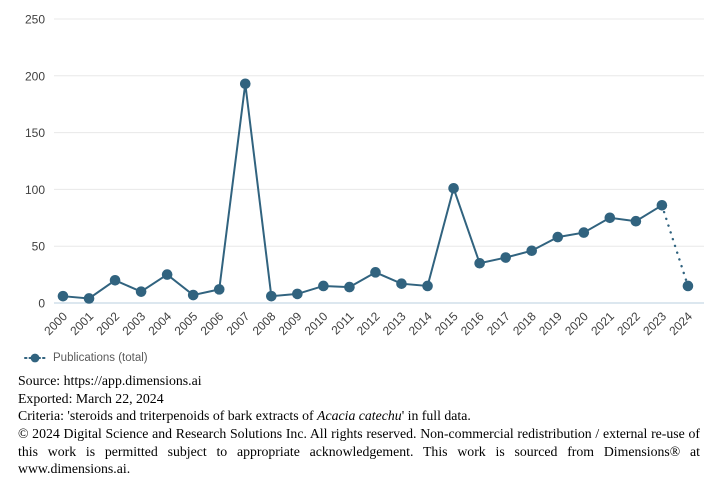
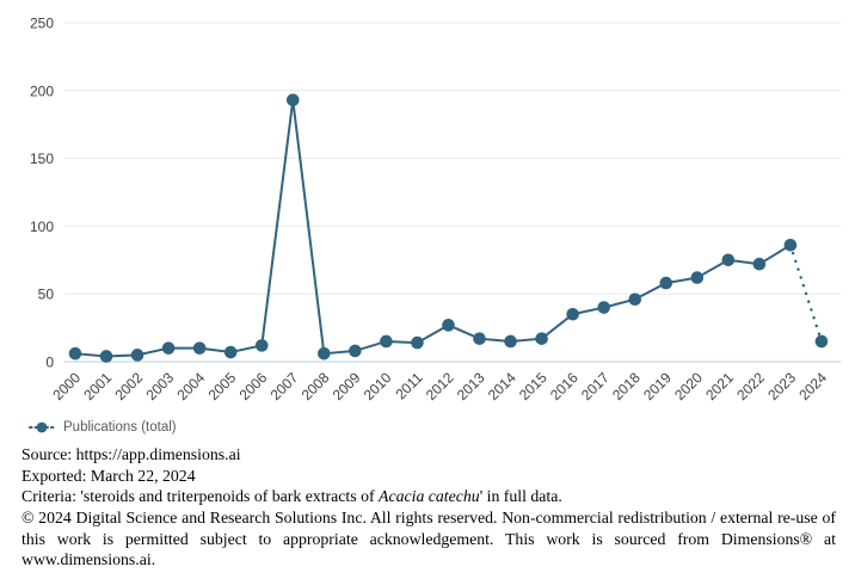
2002: 20 -> 5
2004: 25 -> 10
2015: 101 -> 17
